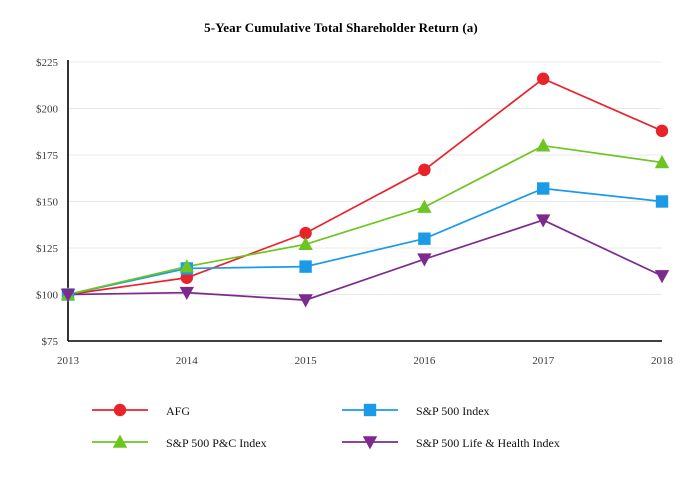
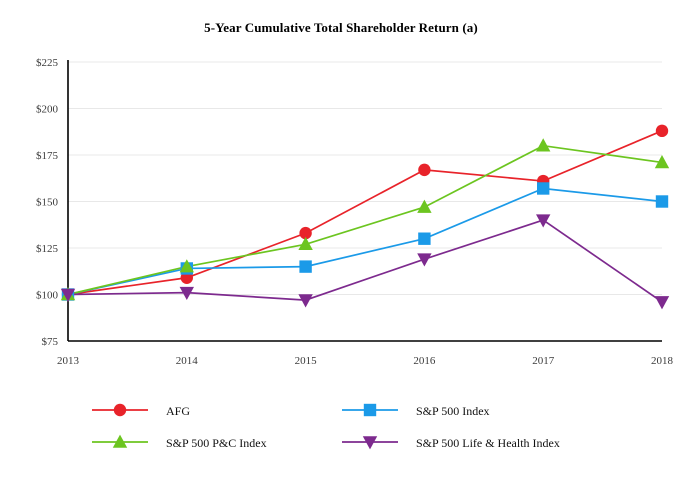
AFG/2017: $216 -> $161
S&P 500 Life & Health Index/2018: $110 -> $96
